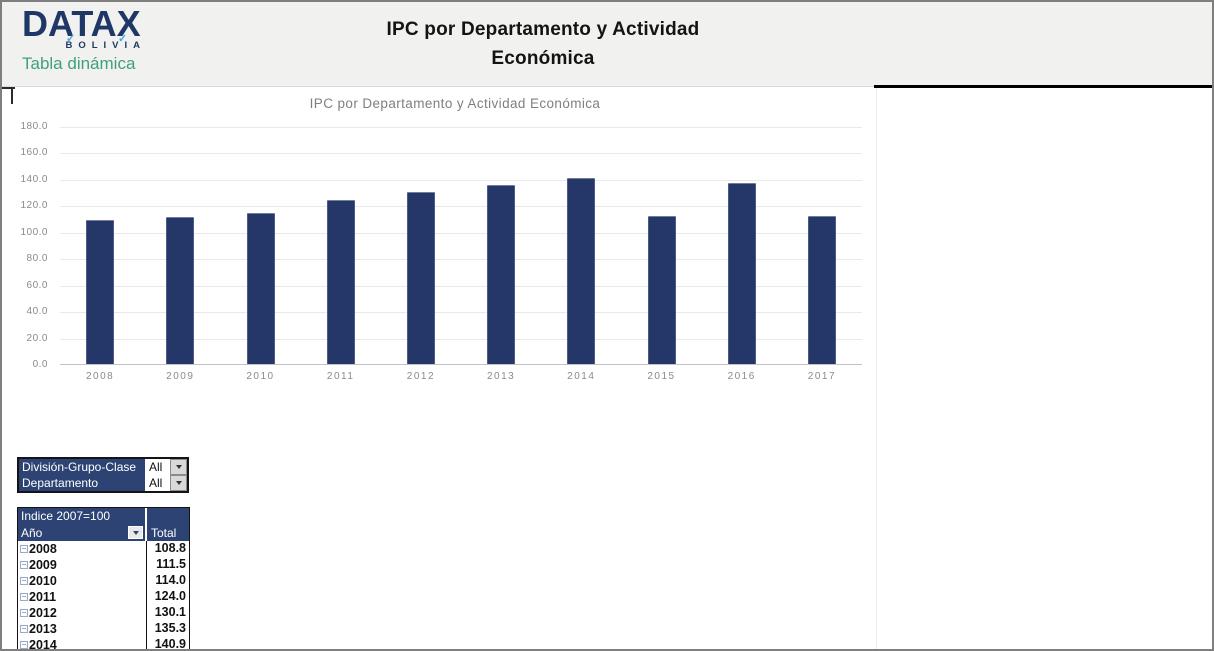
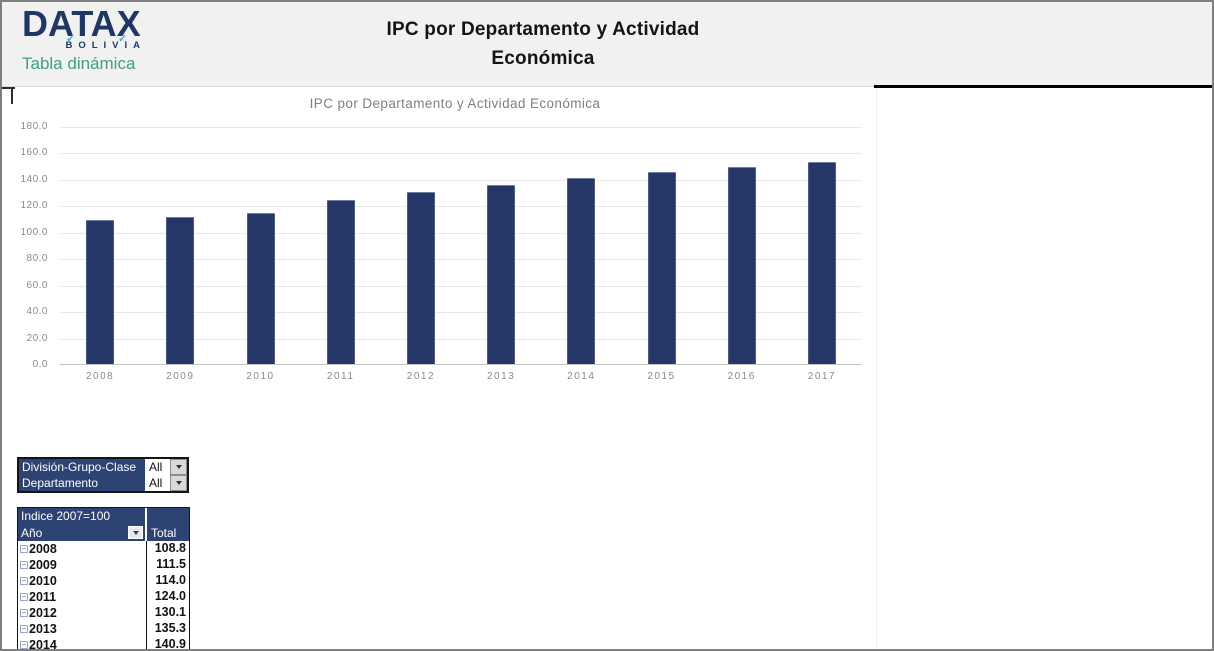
2015: 112 -> 146
2016: 137 -> 149
2017: 112 -> 152
